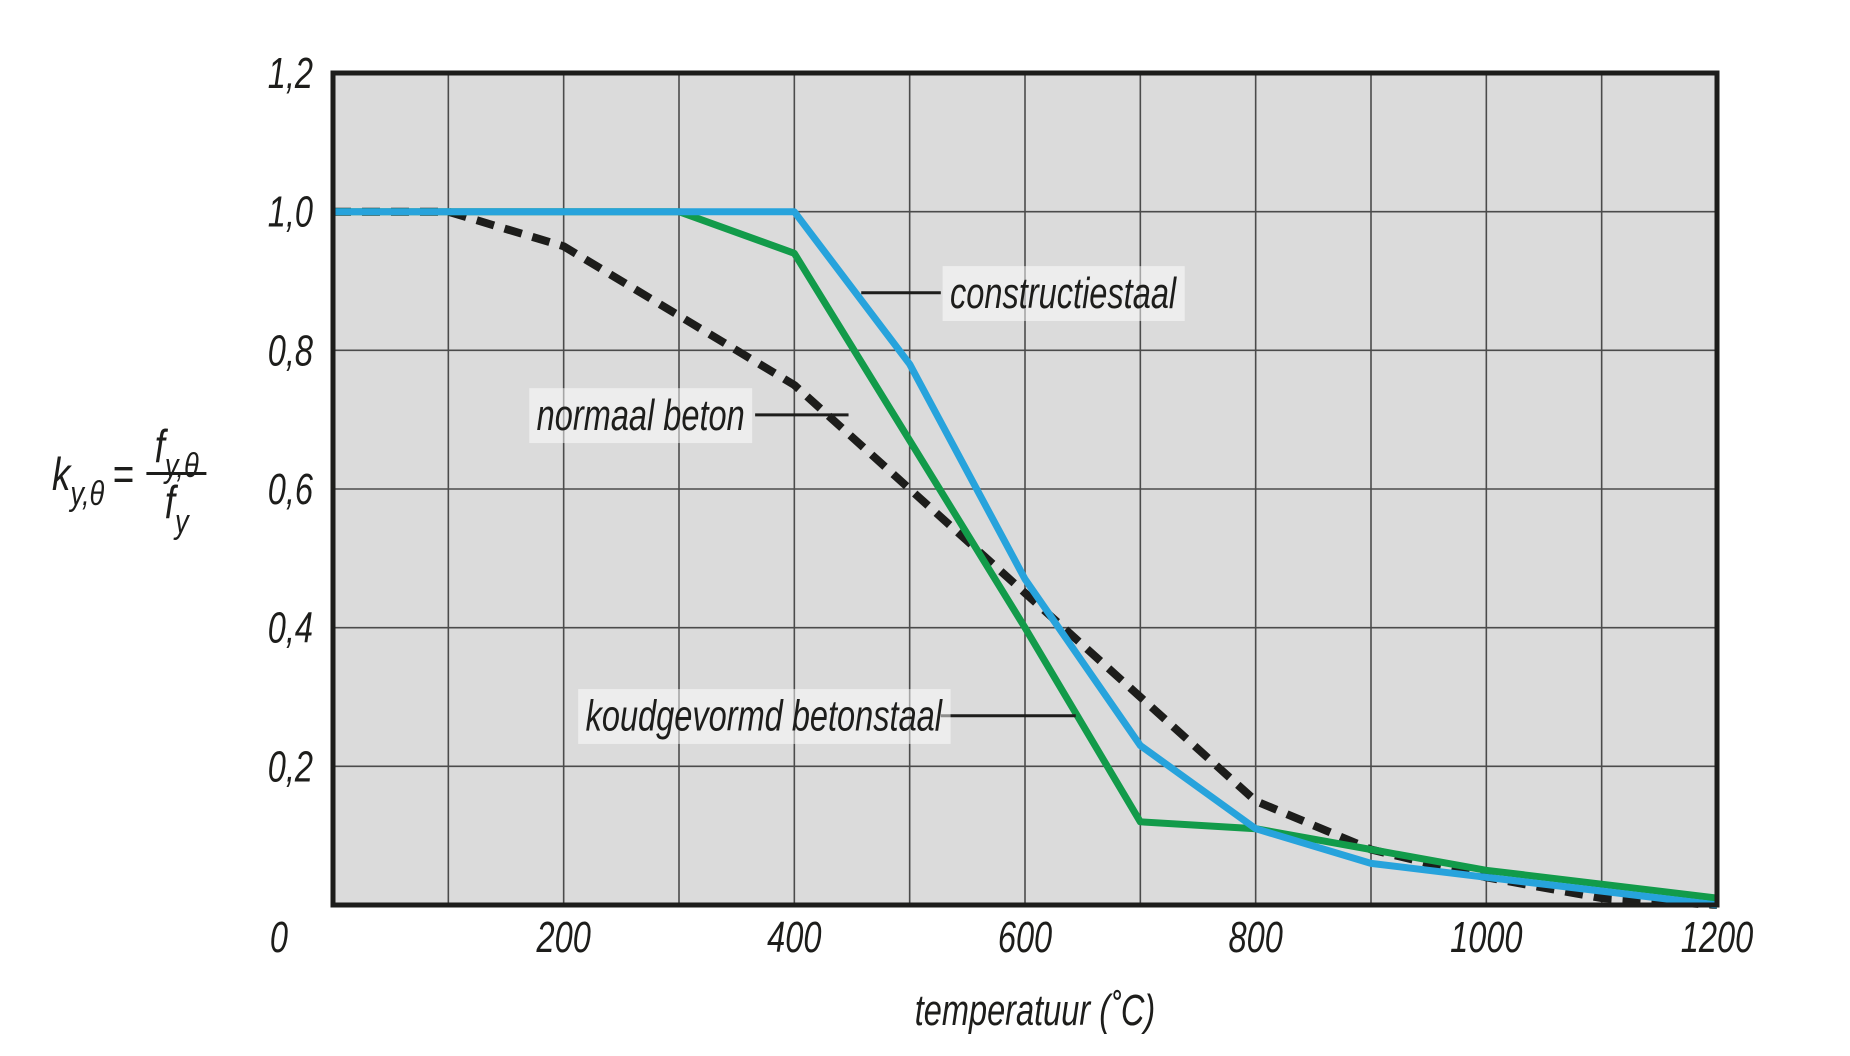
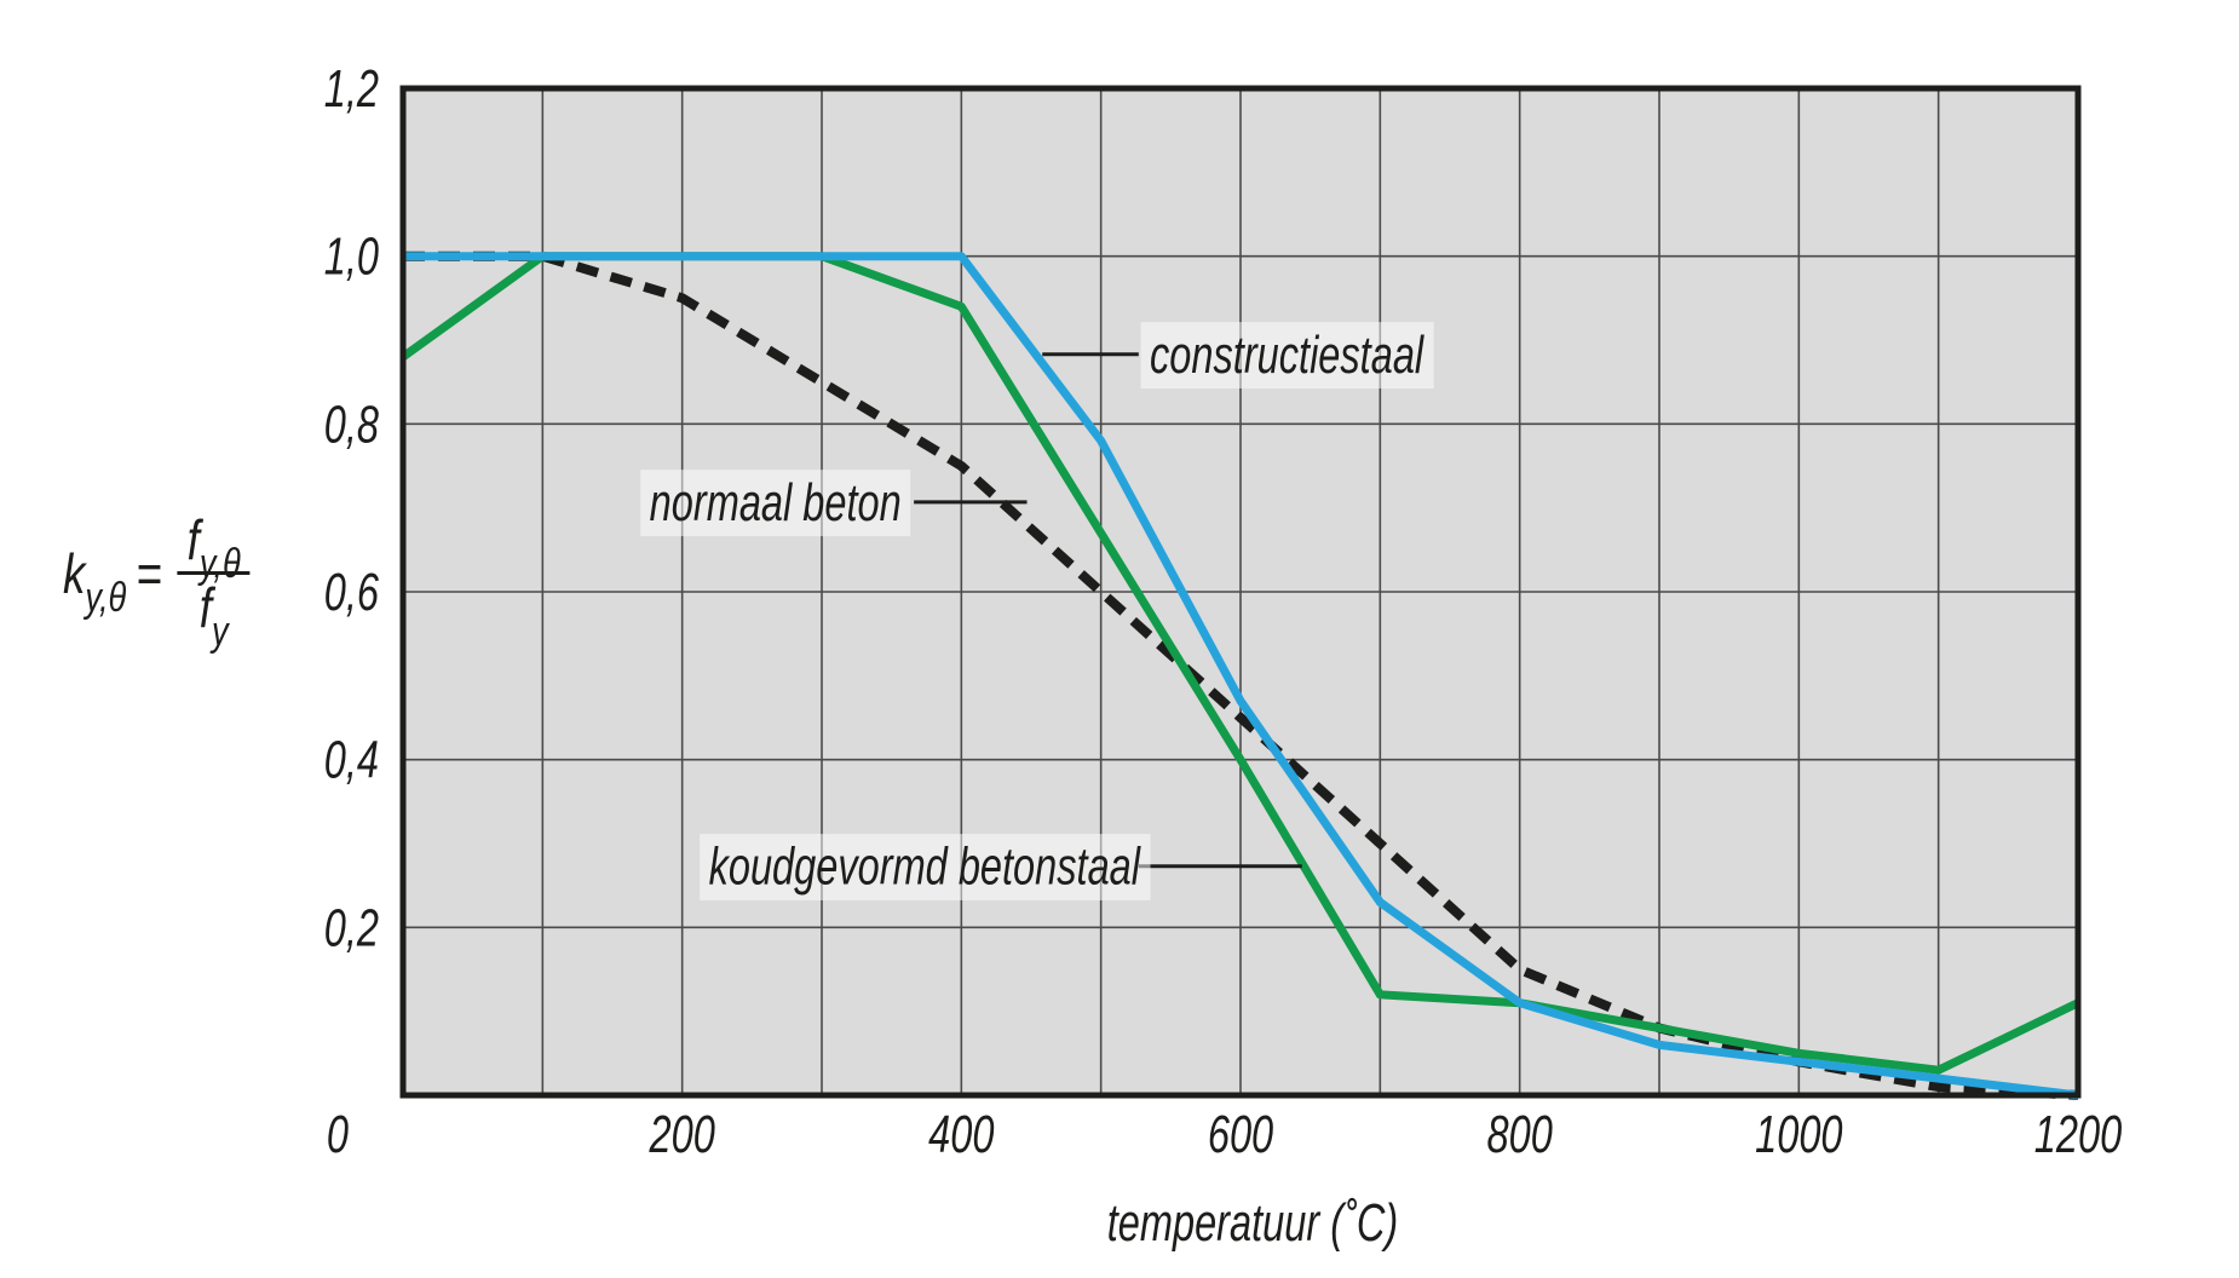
koudgevormd betonstaal/0: 1,00 -> 0,88
koudgevormd betonstaal/1200: 0,01 -> 0,11
